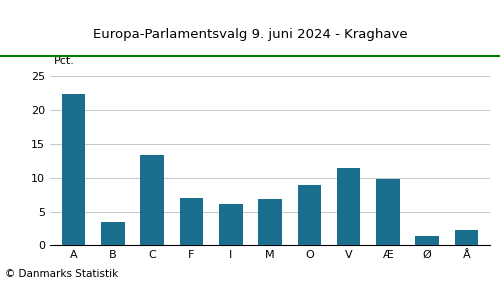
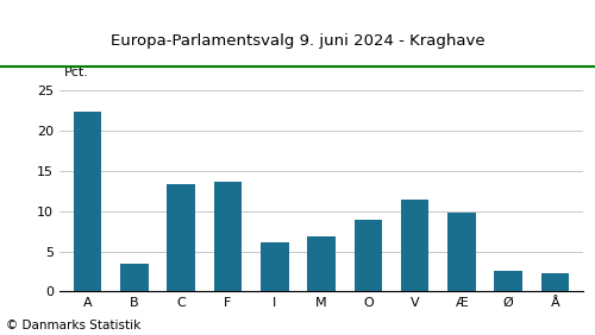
F: 7.0 -> 13.7
Ø: 1.4 -> 2.5
